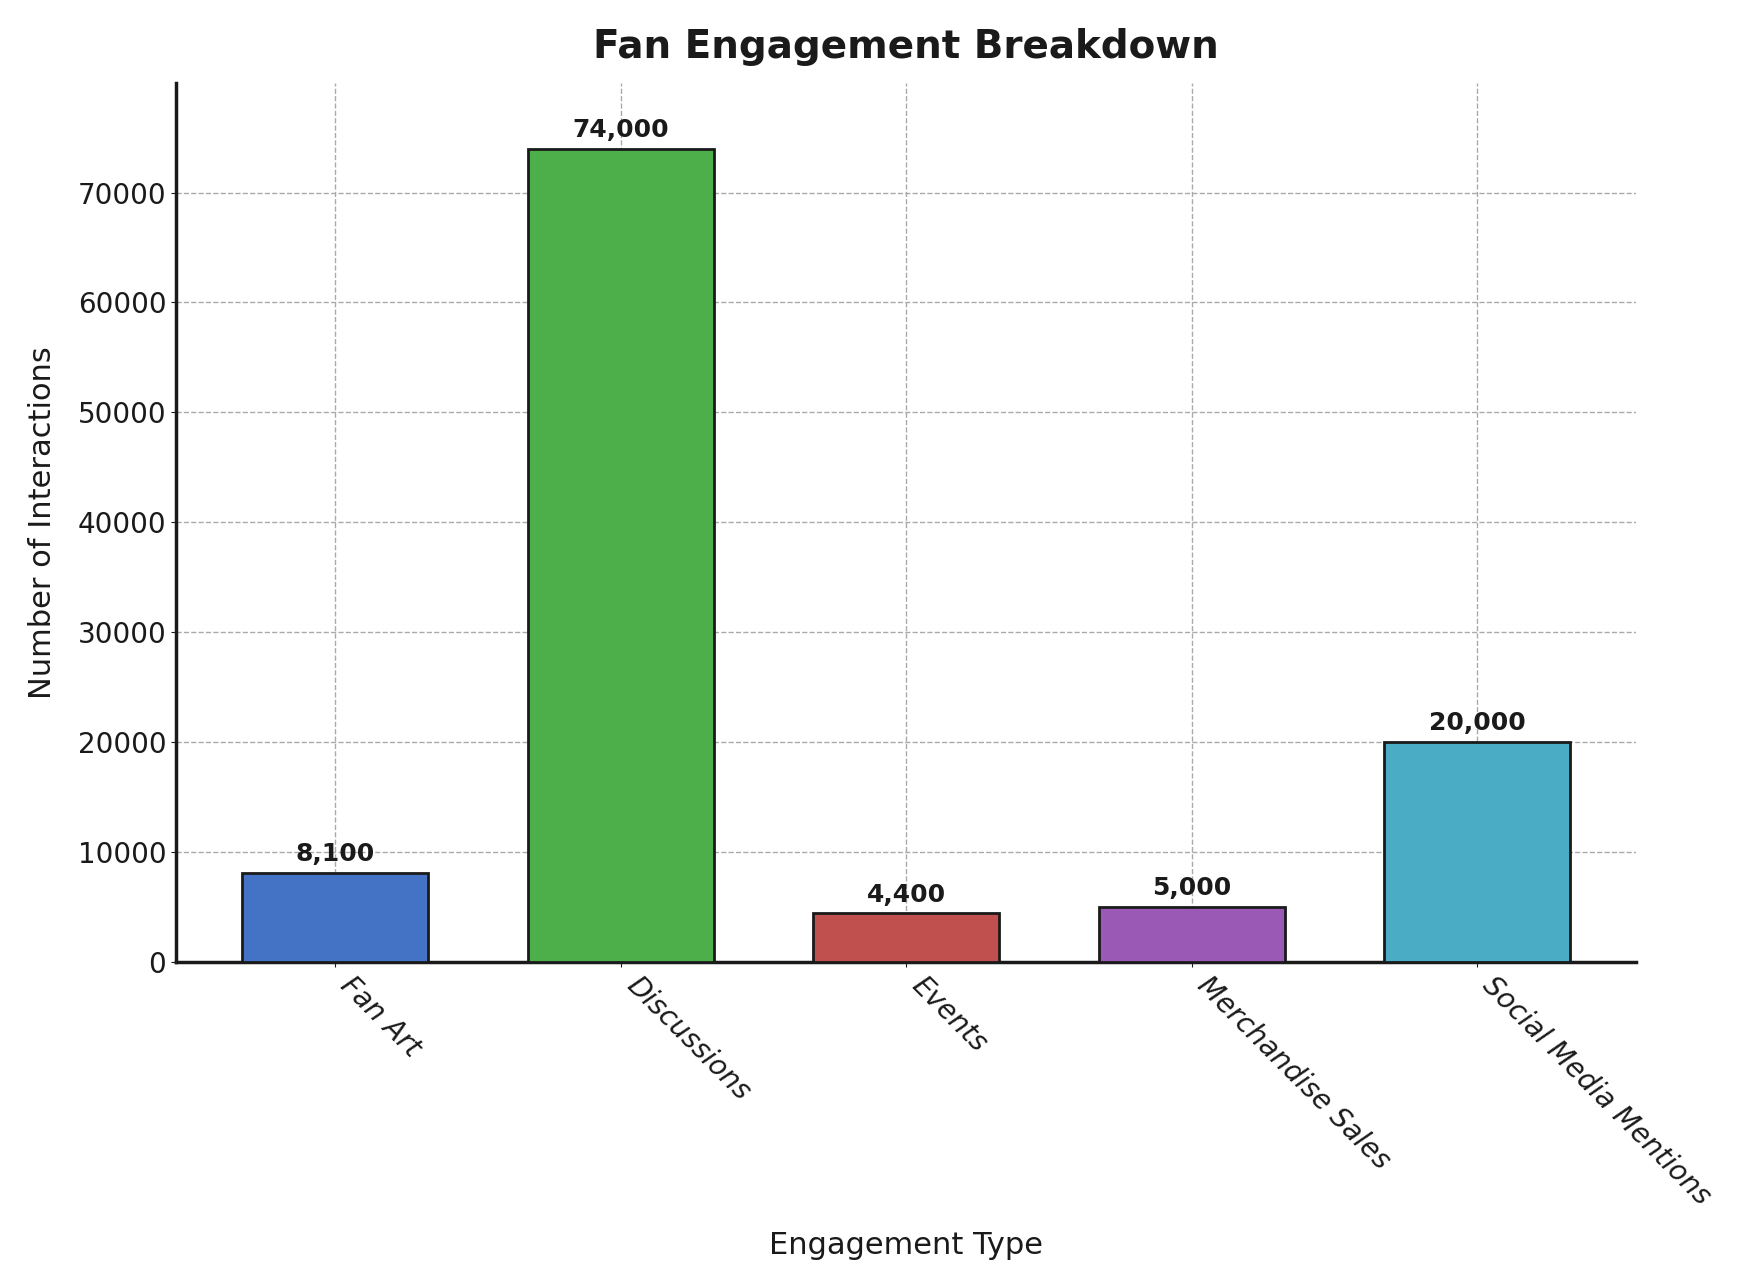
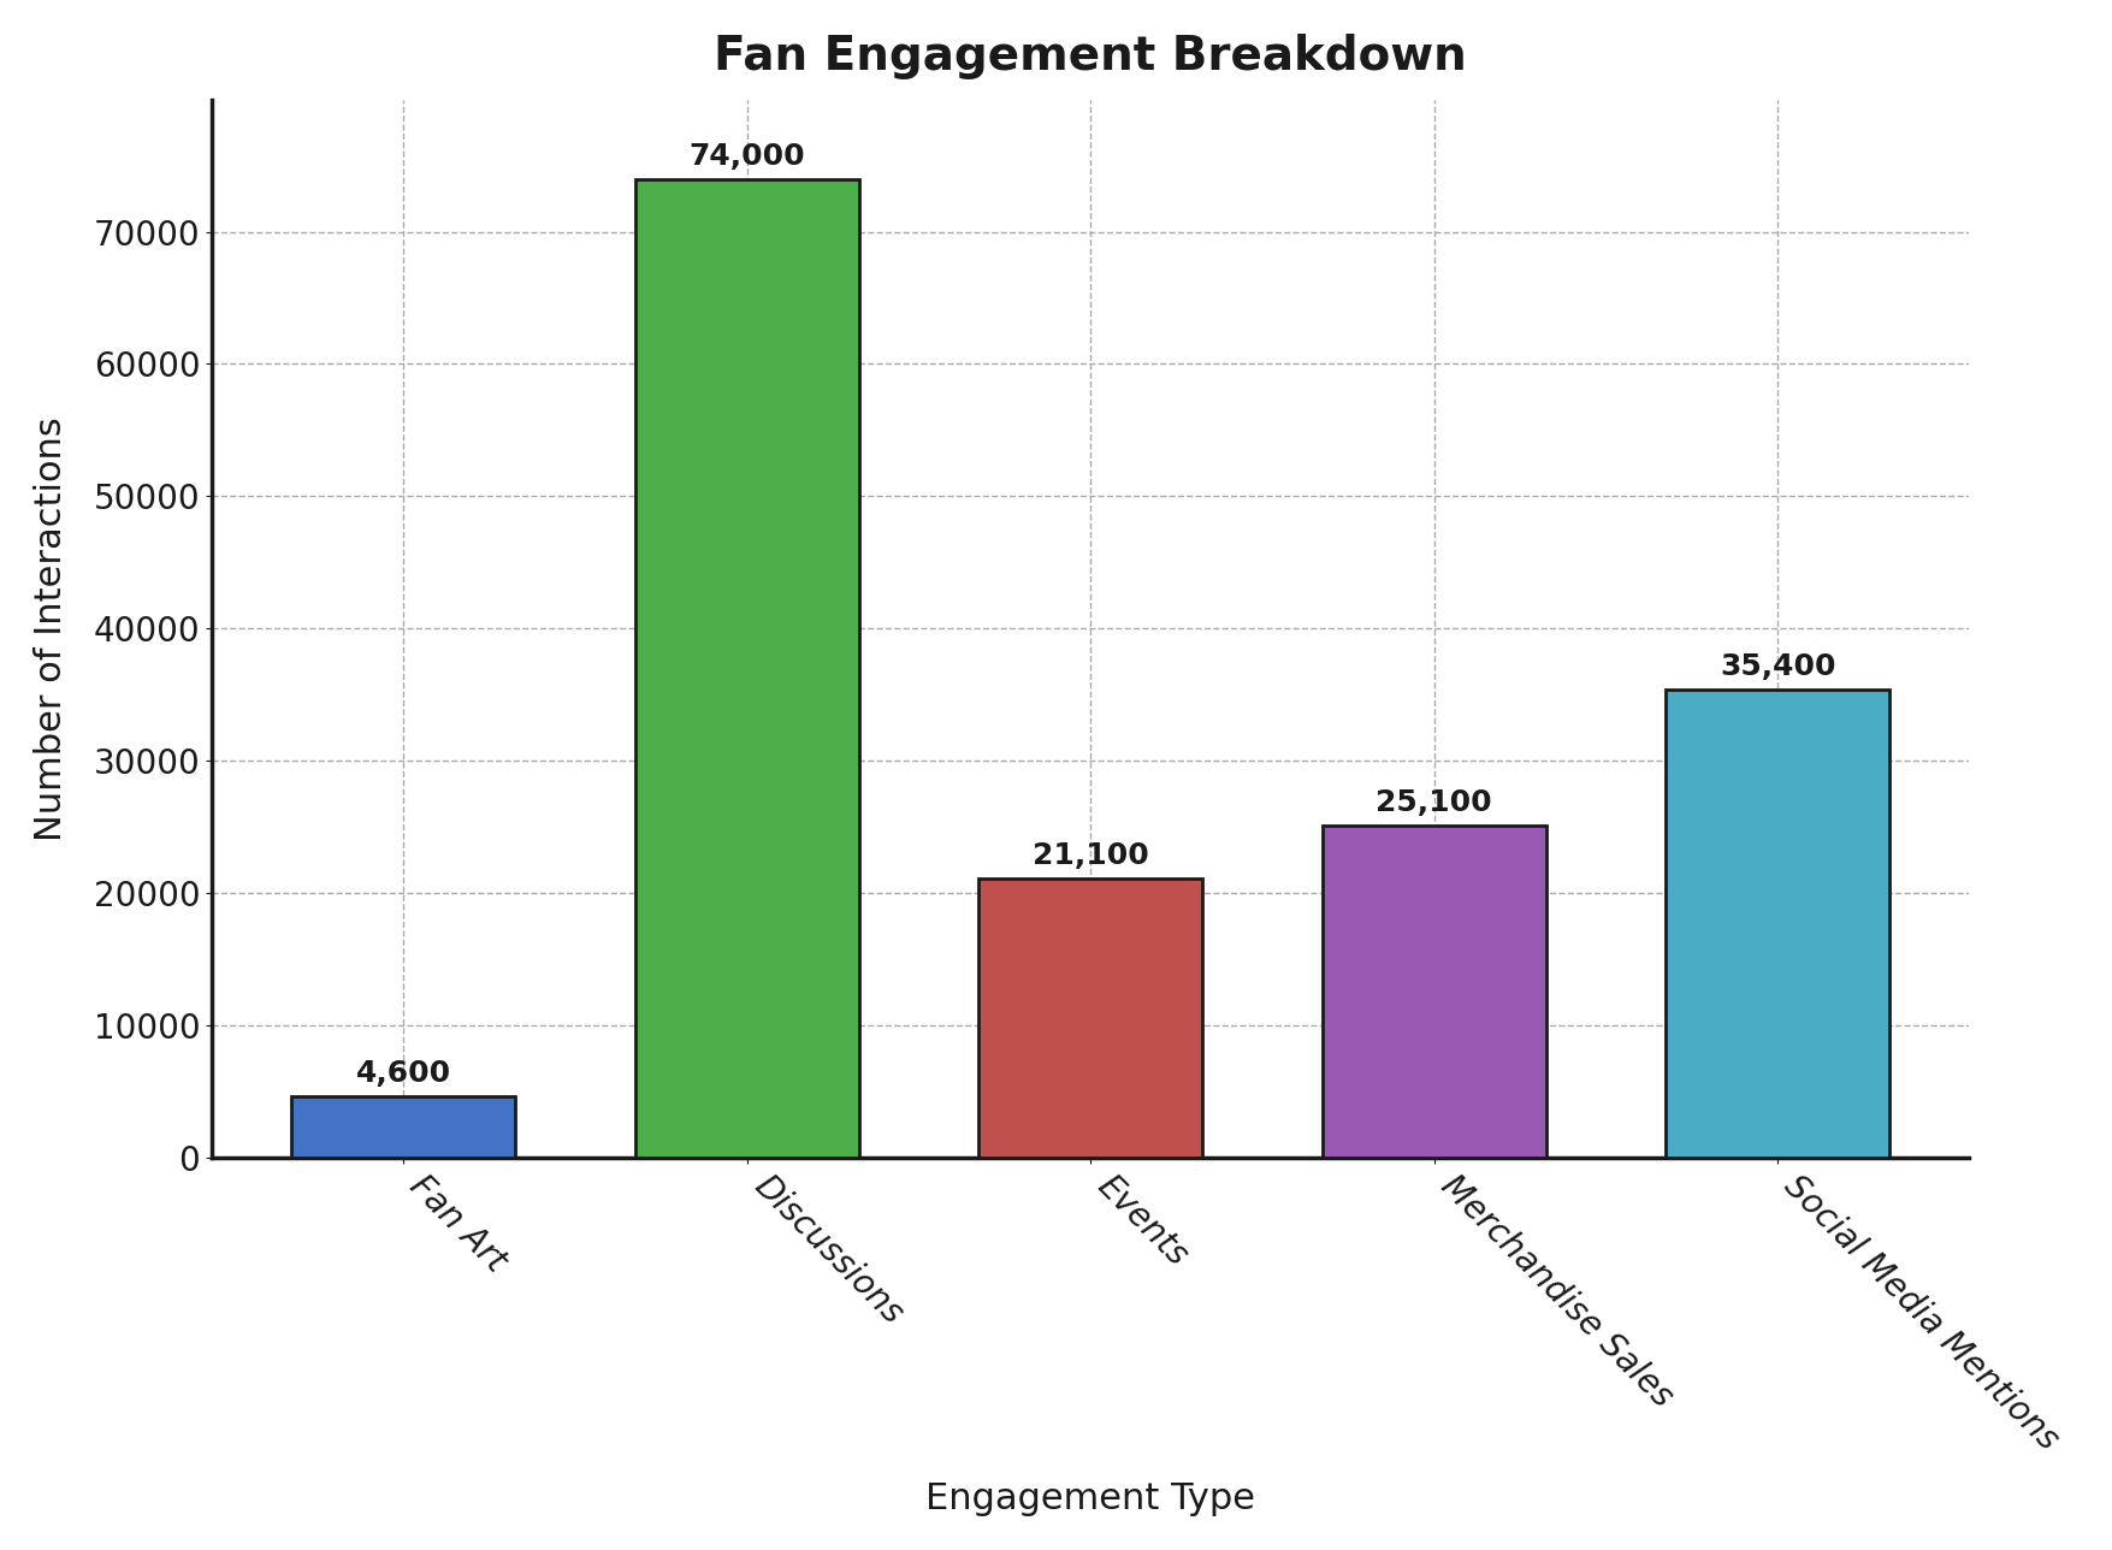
Fan Art: 8,100 -> 4,600
Events: 4,400 -> 21,100
Merchandise Sales: 5,000 -> 25,100
Social Media Mentions: 20,000 -> 35,400
